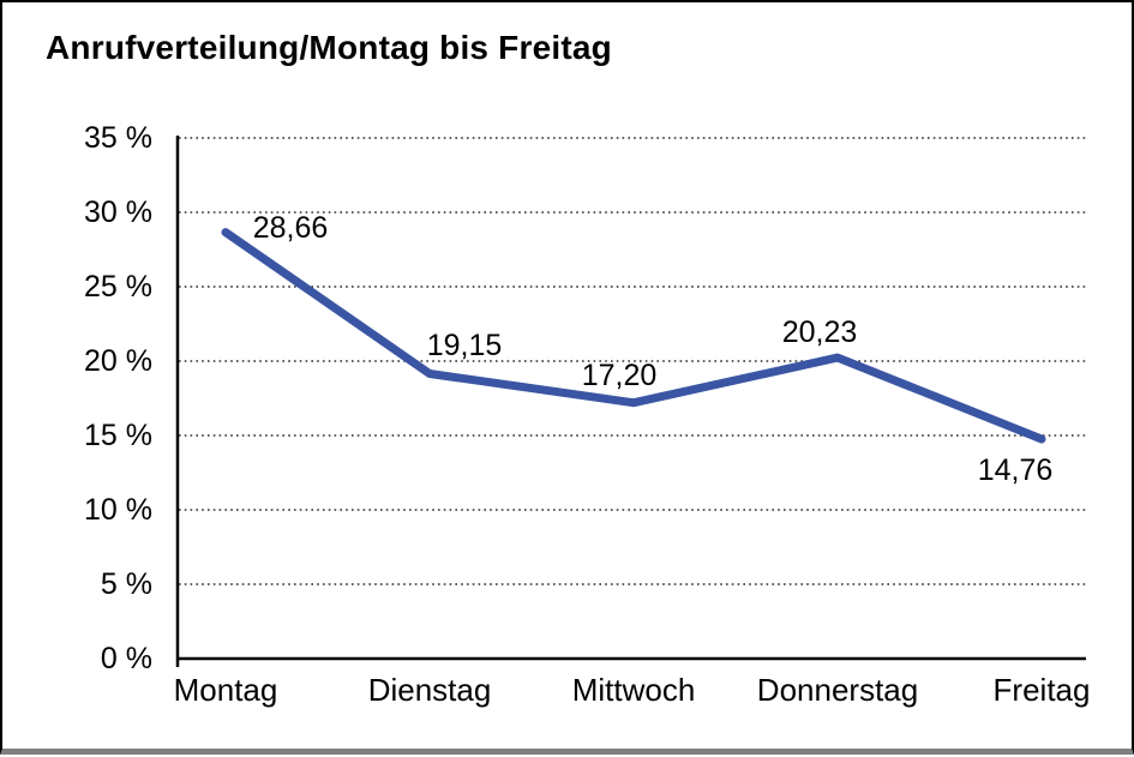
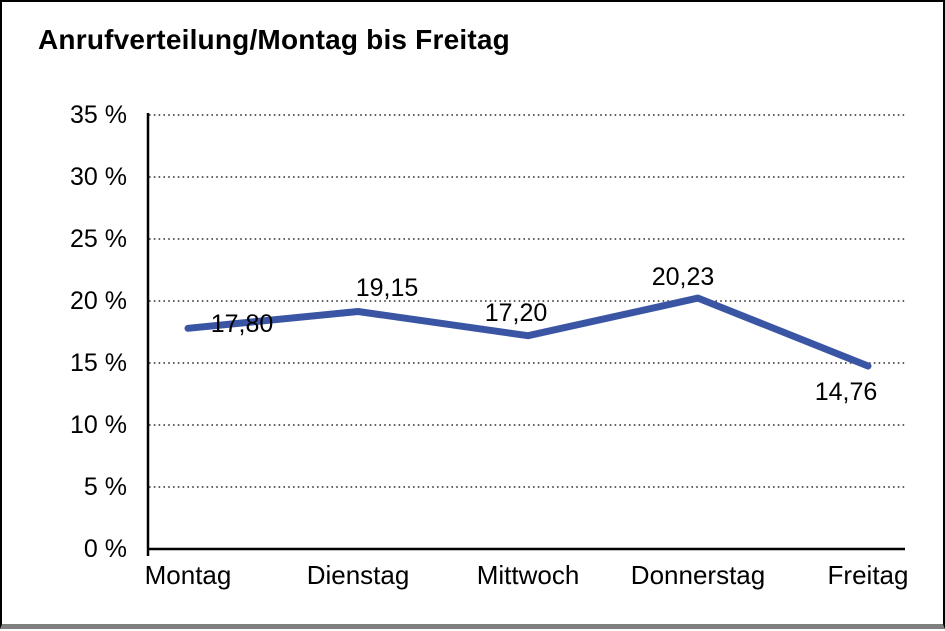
Montag: 28,66 -> 17,80
